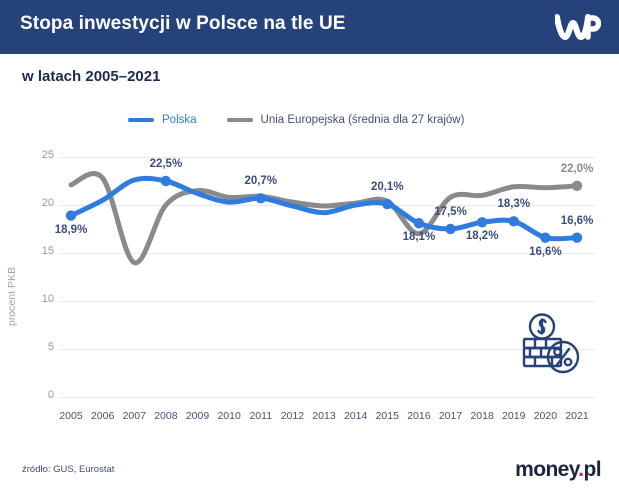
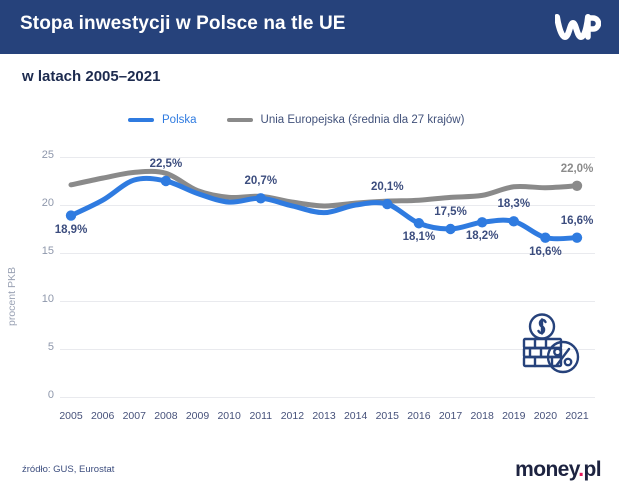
Unia Europejska (średnia dla 27 krajów)/2007: 14 -> 23
Unia Europejska (średnia dla 27 krajów)/2008: 20 -> 23
Unia Europejska (średnia dla 27 krajów)/2016: 17 -> 20
